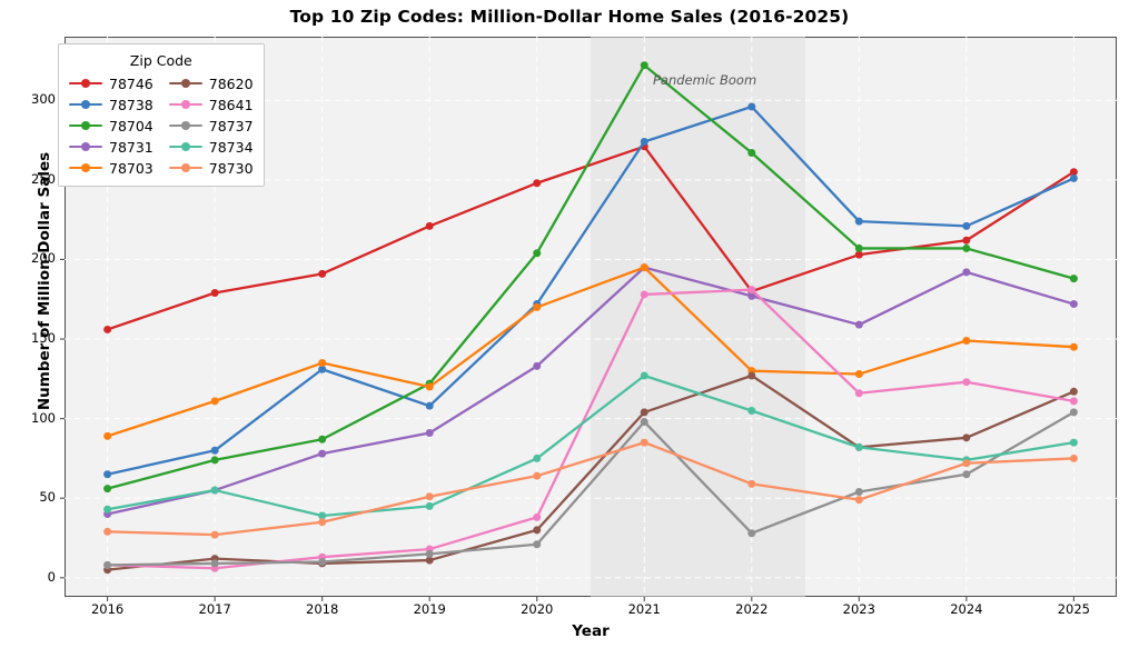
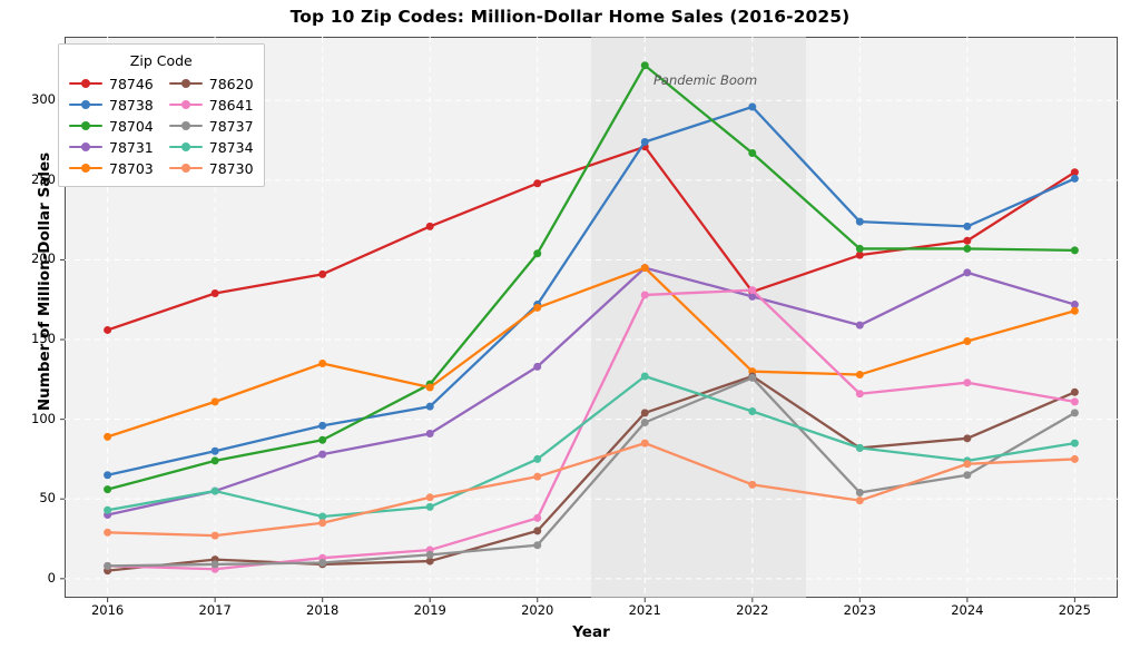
78738/2018: 131 -> 96
78737/2022: 28 -> 126
78704/2025: 188 -> 206
78703/2025: 145 -> 168
